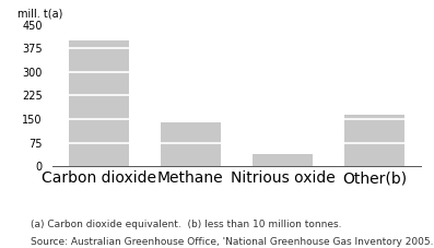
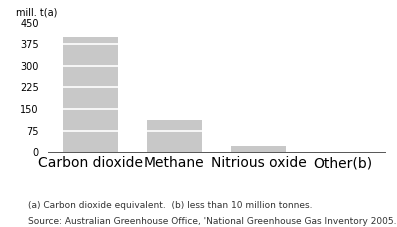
Methane: 140 -> 110
Nitrious oxide: 40 -> 20
Other(b): 165 -> 2
